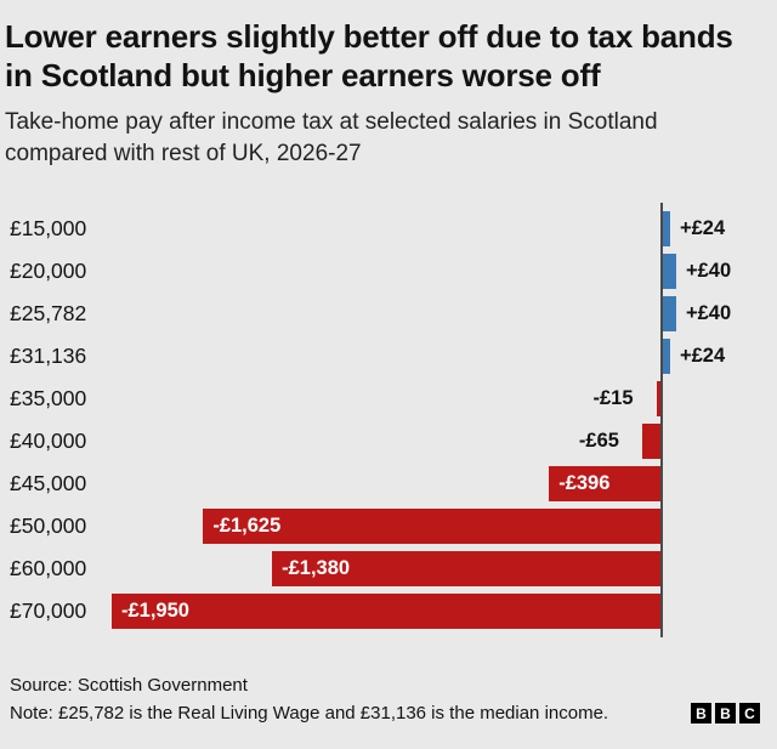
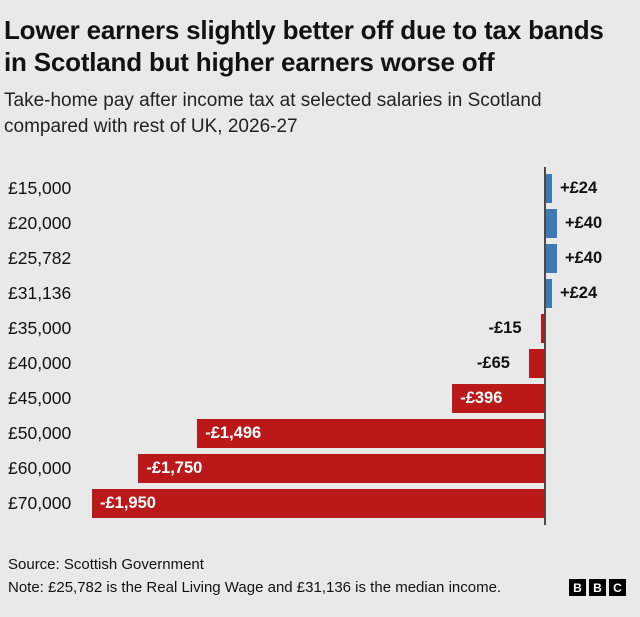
£50,000: -£1,625 -> -£1,496
£60,000: -£1,380 -> -£1,750
